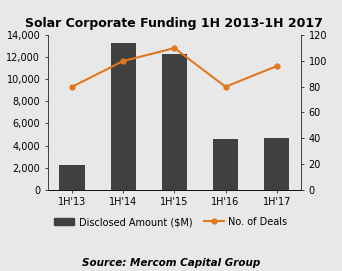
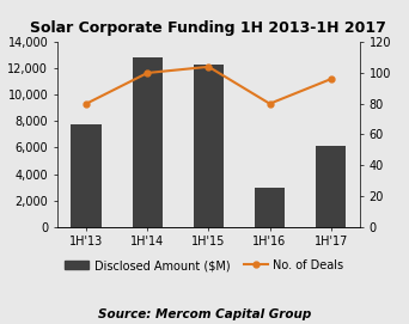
Disclosed Amount ($M)/1H'13: 2,200 -> 7,800
Disclosed Amount ($M)/1H'14: 13,300 -> 12,800
No. of Deals/1H'15: 110 -> 104
Disclosed Amount ($M)/1H'16: 4,600 -> 3,000
Disclosed Amount ($M)/1H'17: 4,700 -> 6,100
